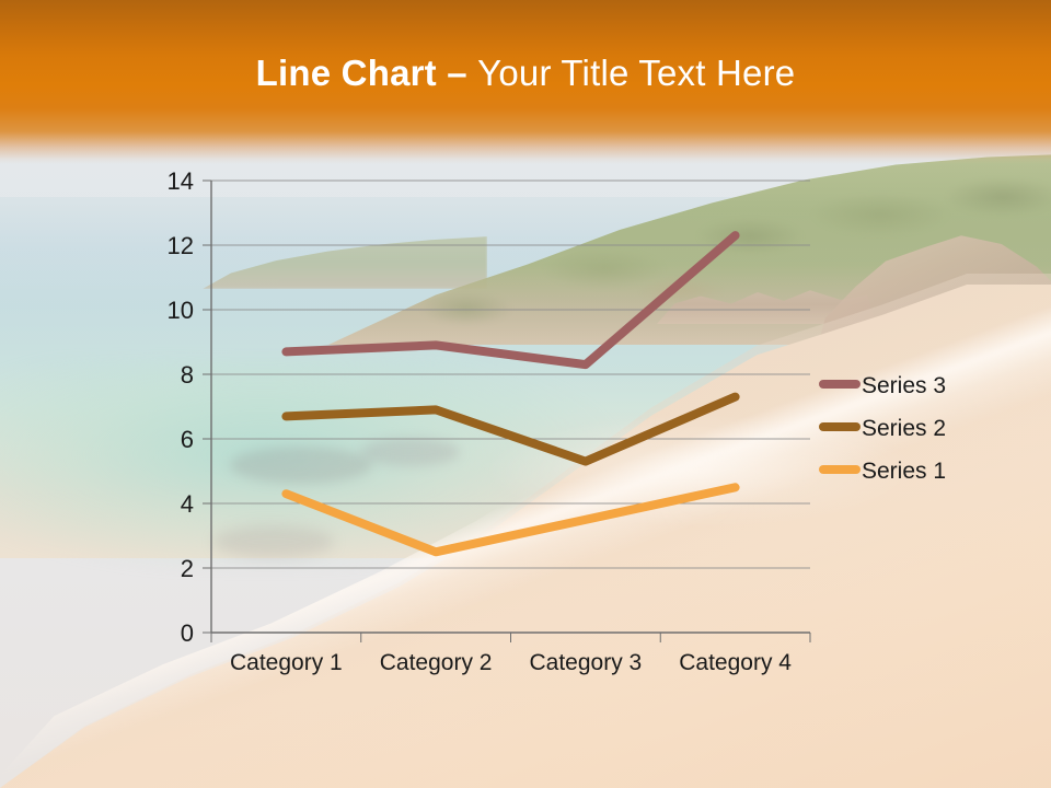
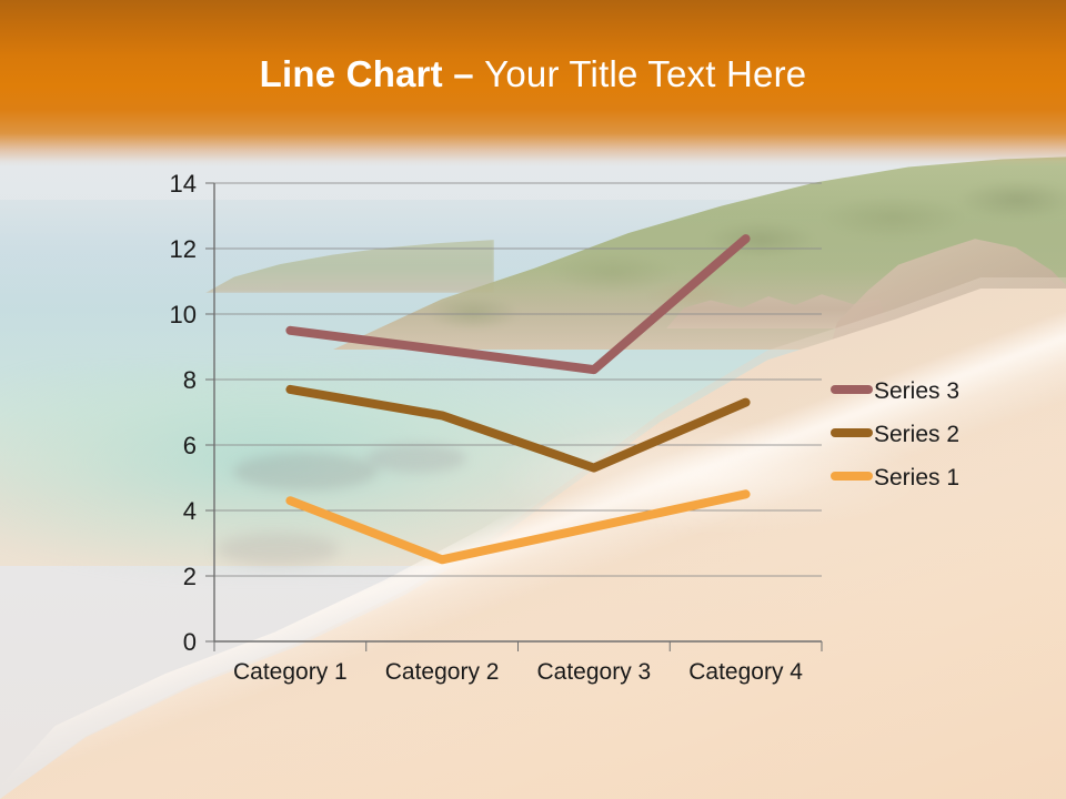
Series 3/Category 1: 8.7 -> 9.5
Series 2/Category 1: 6.7 -> 7.7
